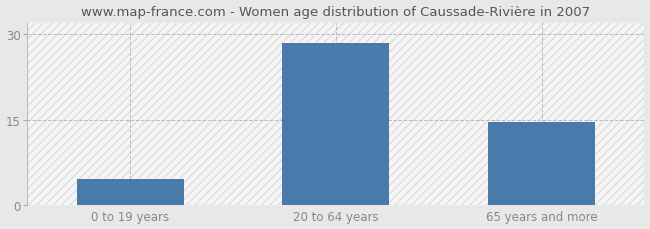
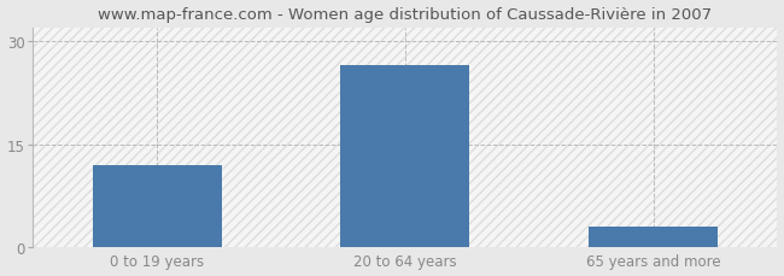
0 to 19 years: 4.5 -> 12.0
20 to 64 years: 28.5 -> 26.6
65 years and more: 14.5 -> 3.0
